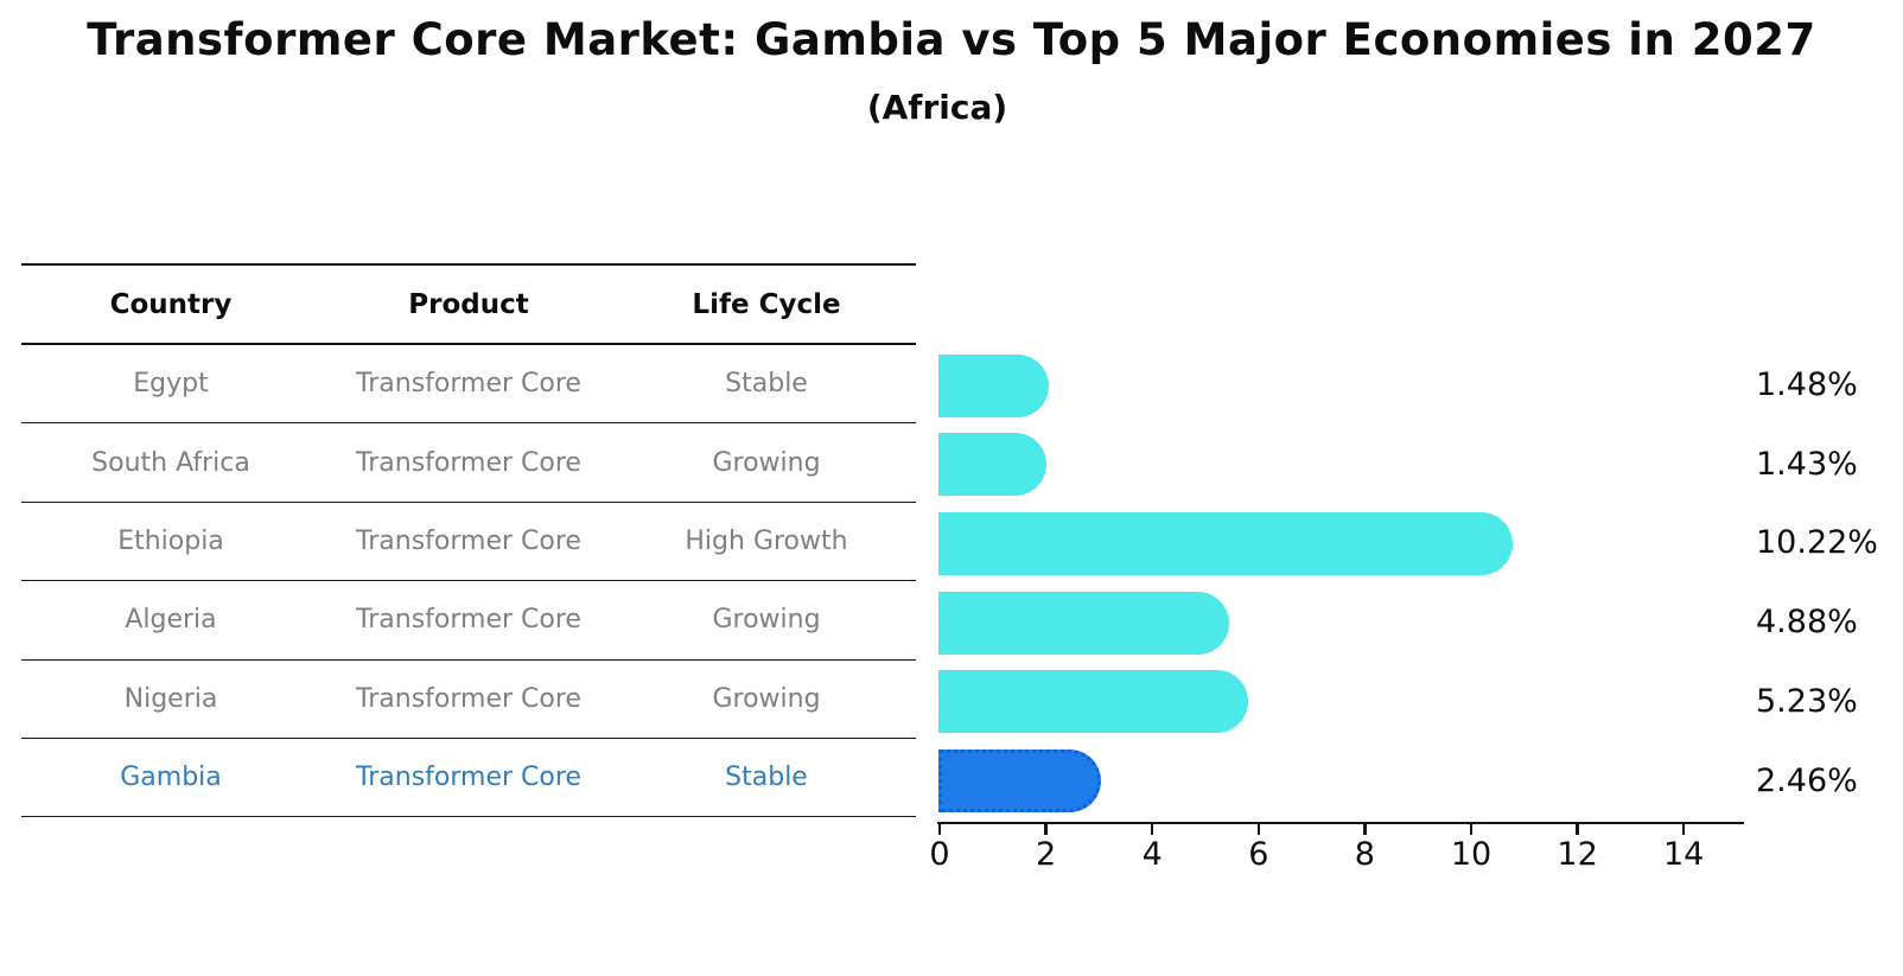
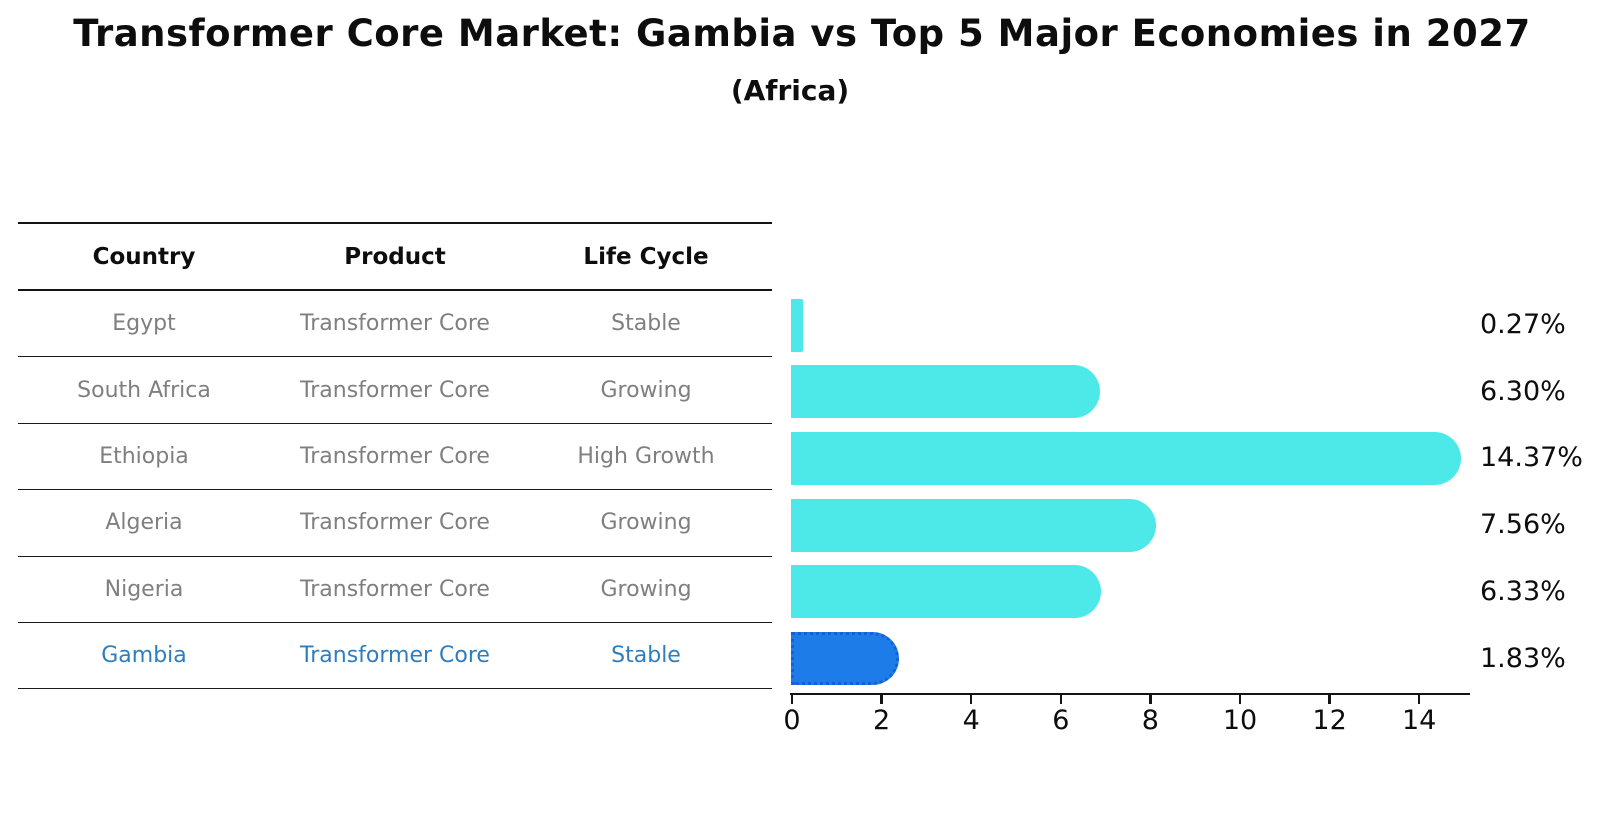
Egypt: 1.48% -> 0.27%
South Africa: 1.43% -> 6.30%
Ethiopia: 10.22% -> 14.37%
Algeria: 4.88% -> 7.56%
Nigeria: 5.23% -> 6.33%
Gambia: 2.46% -> 1.83%
